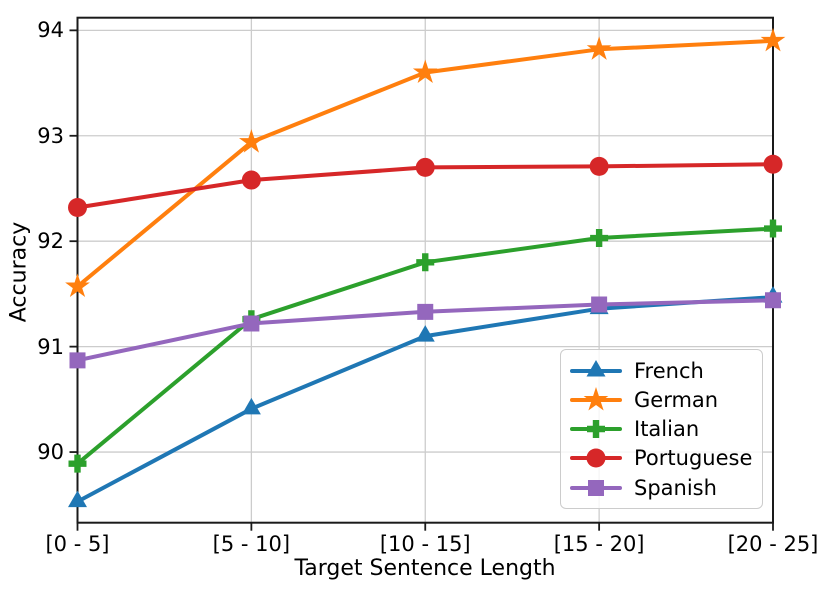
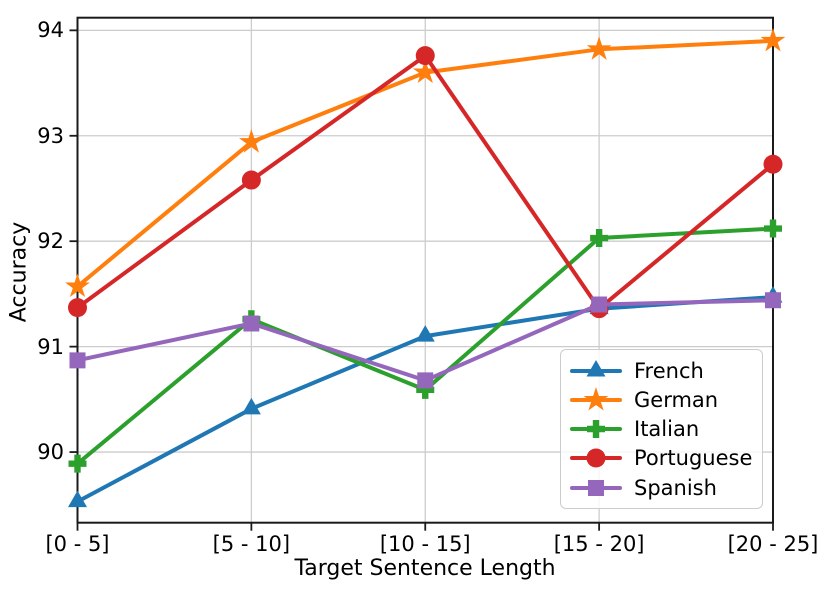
Portuguese/[0 - 5]: 92.32 -> 91.37
Italian/[10 - 15]: 91.80 -> 90.59
Portuguese/[10 - 15]: 92.70 -> 93.76
Spanish/[10 - 15]: 91.33 -> 90.68
Portuguese/[15 - 20]: 92.71 -> 91.36
